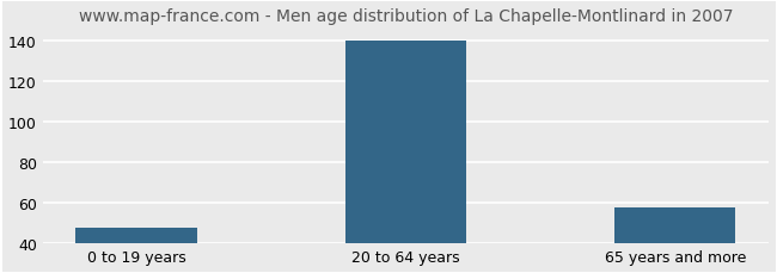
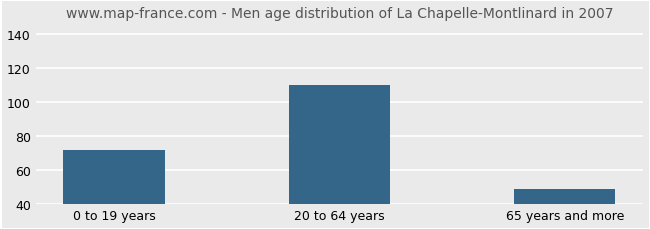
0 to 19 years: 48 -> 72
20 to 64 years: 140 -> 110
65 years and more: 58 -> 49
